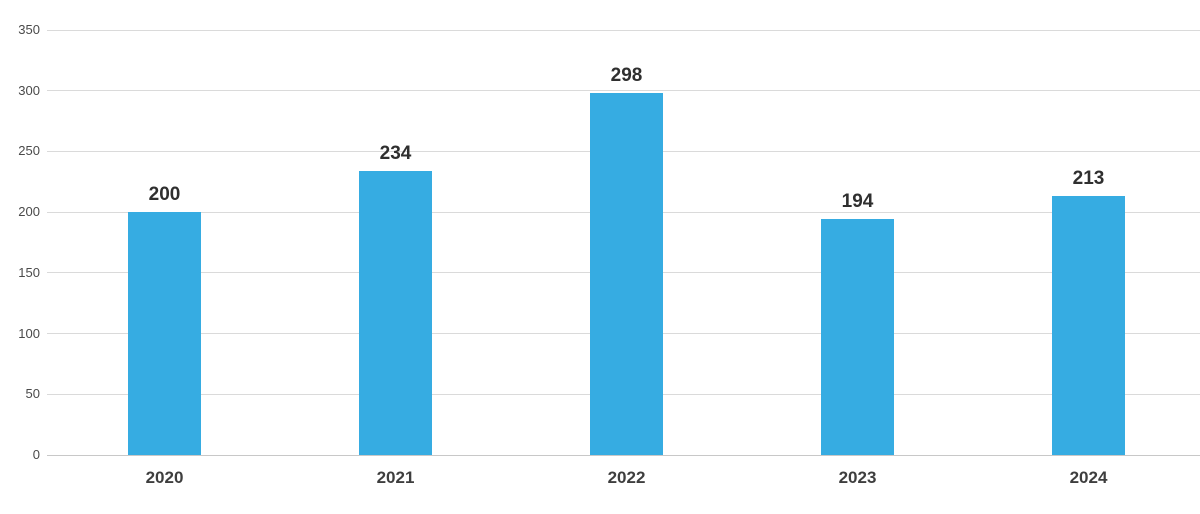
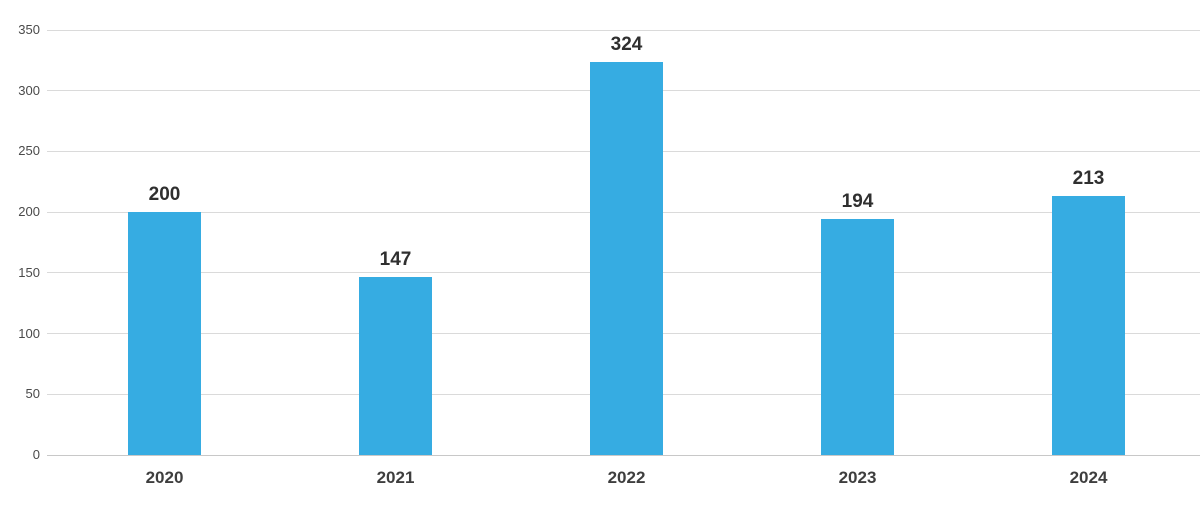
2021: 234 -> 147
2022: 298 -> 324
